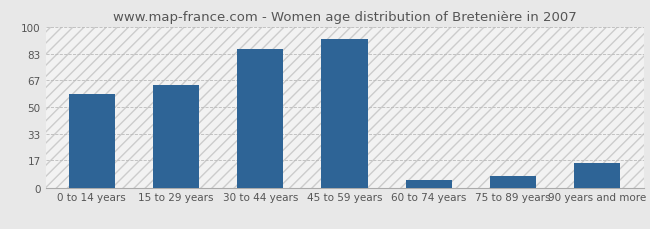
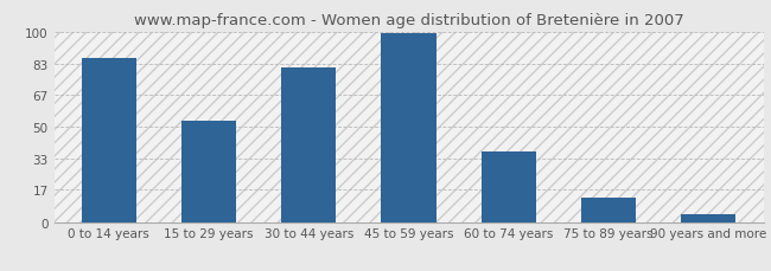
0 to 14 years: 58 -> 86
15 to 29 years: 64 -> 53
30 to 44 years: 86 -> 81
45 to 59 years: 92 -> 99
60 to 74 years: 5 -> 37
75 to 89 years: 7 -> 13
90 years and more: 15 -> 4
